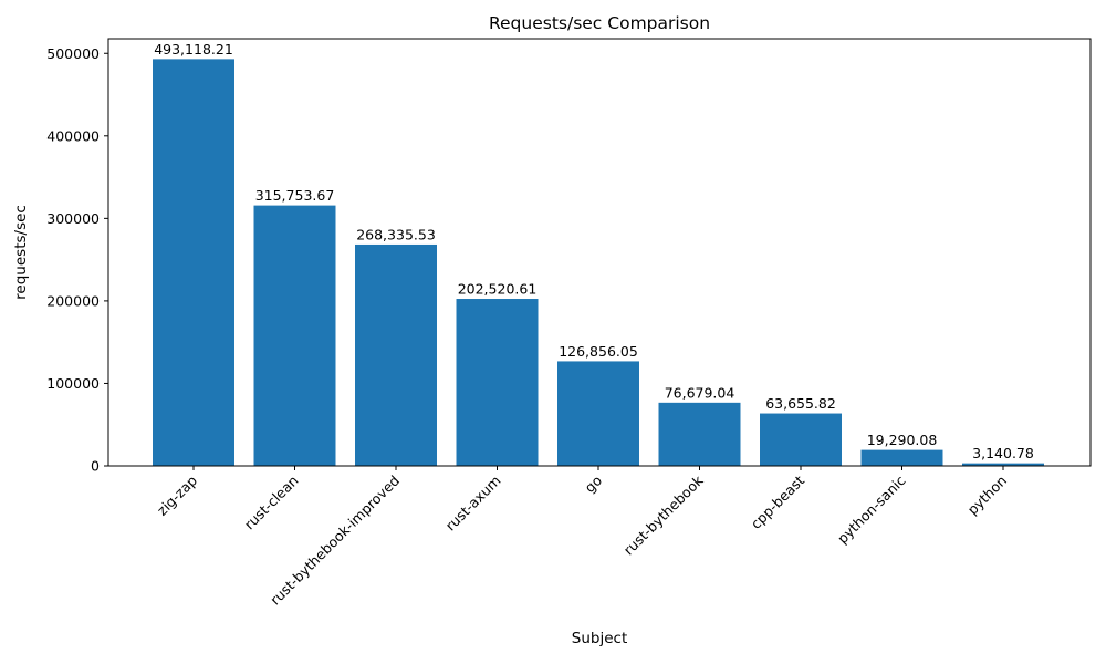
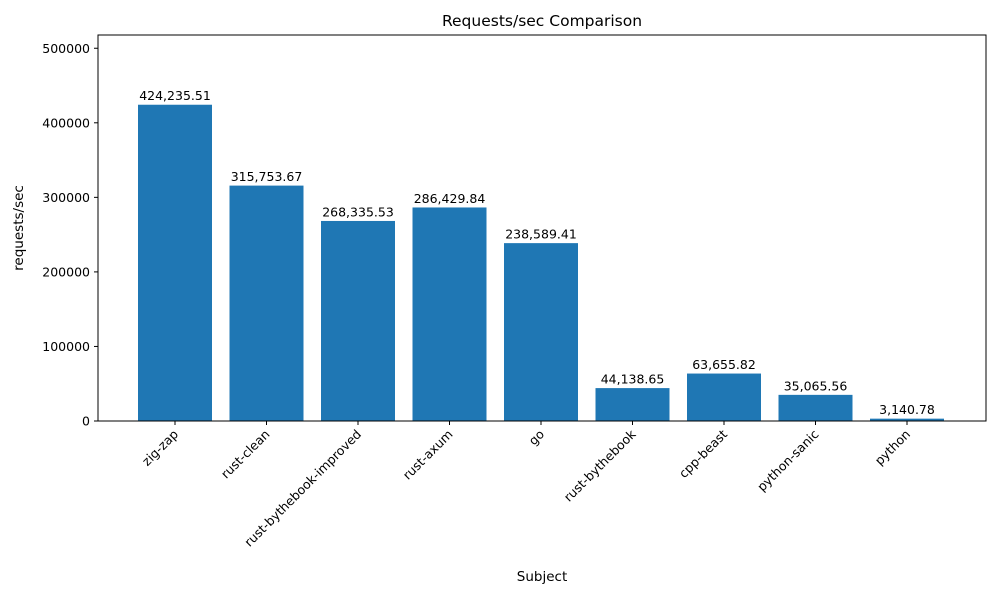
zig-zap: 493,118.21 -> 424,235.51
rust-axum: 202,520.61 -> 286,429.84
go: 126,856.05 -> 238,589.41
rust-bythebook: 76,679.04 -> 44,138.65
python-sanic: 19,290.08 -> 35,065.56
